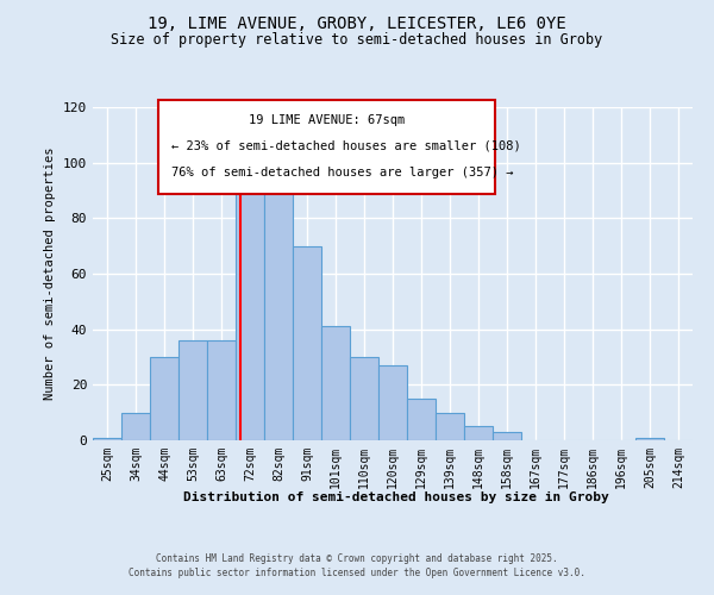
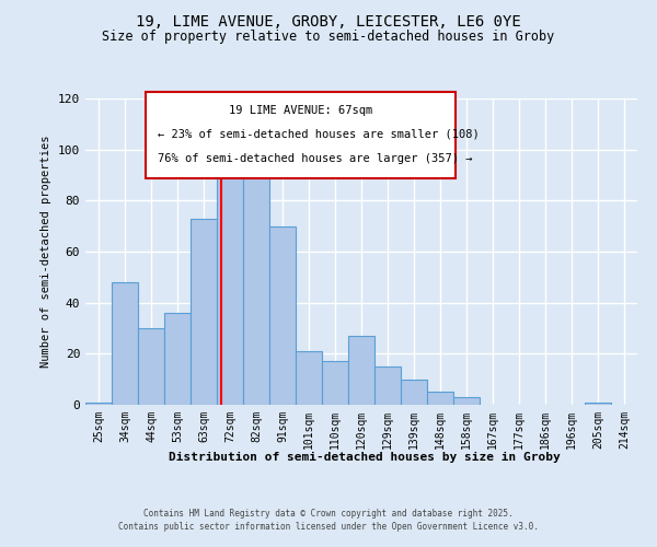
34sqm: 10 -> 48
63sqm: 36 -> 73
101sqm: 41 -> 21
110sqm: 30 -> 17
